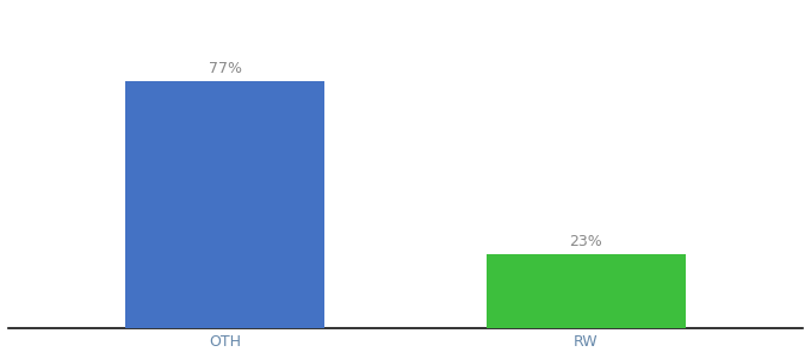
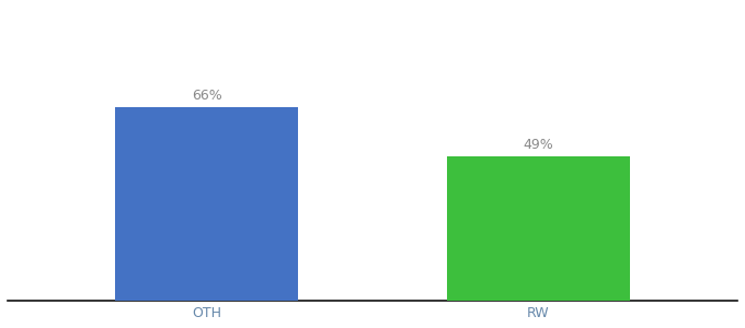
OTH: 77% -> 66%
RW: 23% -> 49%
